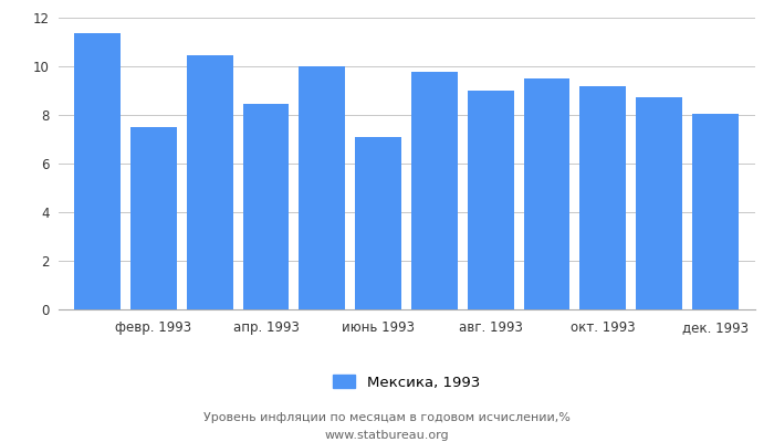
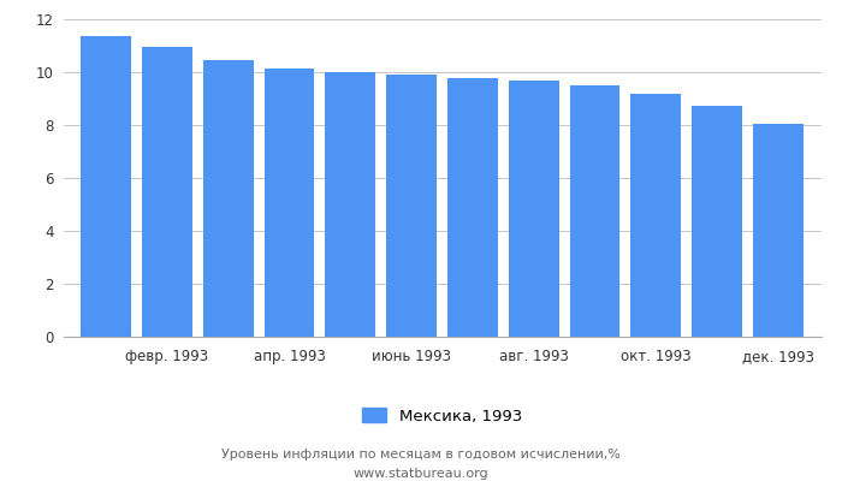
февр. 1993: 7.50 -> 10.96
апр. 1993: 8.45 -> 10.12
июнь 1993: 7.10 -> 9.93
авг. 1993: 9.00 -> 9.67
